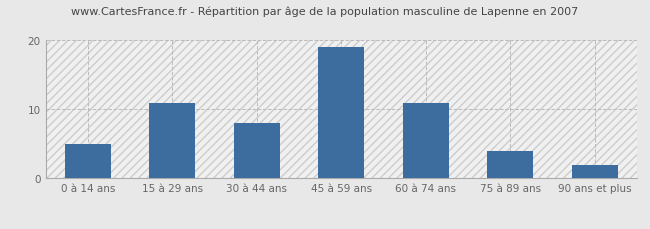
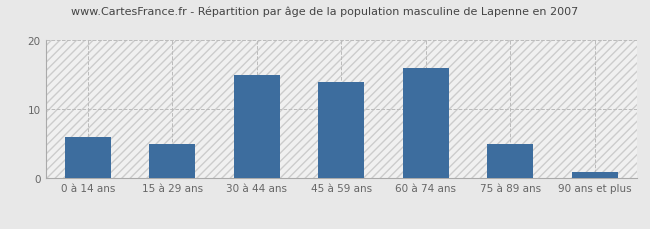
0 à 14 ans: 5 -> 6
15 à 29 ans: 11 -> 5
30 à 44 ans: 8 -> 15
45 à 59 ans: 19 -> 14
60 à 74 ans: 11 -> 16
75 à 89 ans: 4 -> 5
90 ans et plus: 2 -> 1
